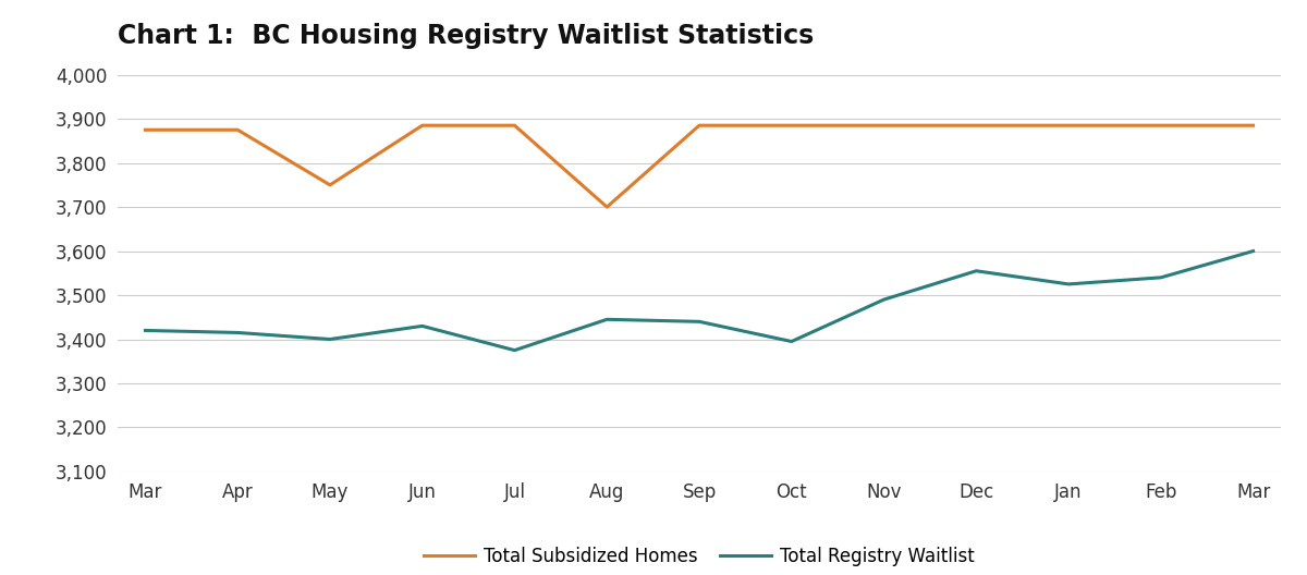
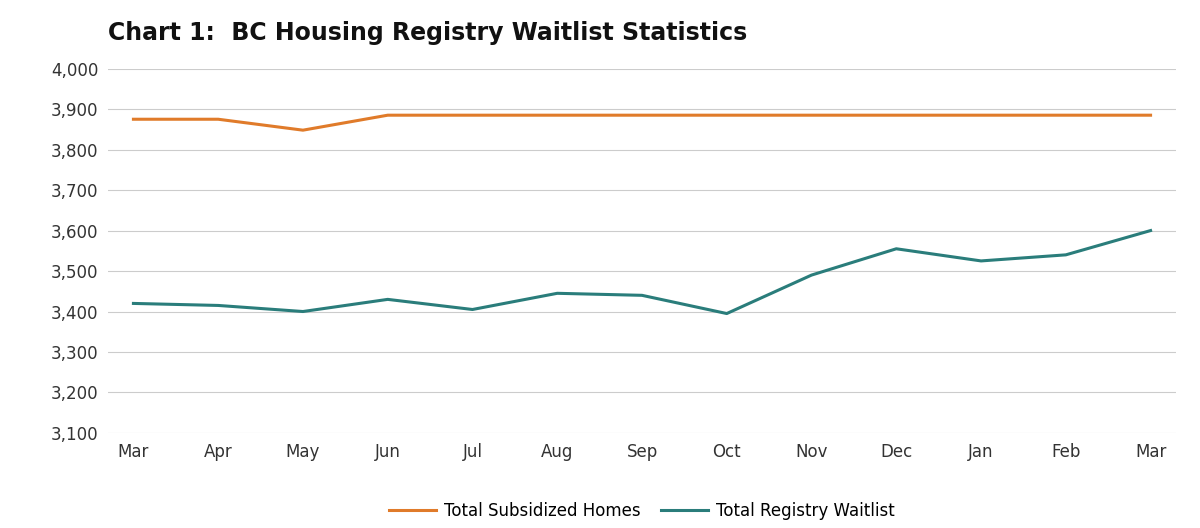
Total Subsidized Homes/May: 3,750 -> 3,848
Total Registry Waitlist/Jul: 3,375 -> 3,405
Total Subsidized Homes/Aug: 3,700 -> 3,885
